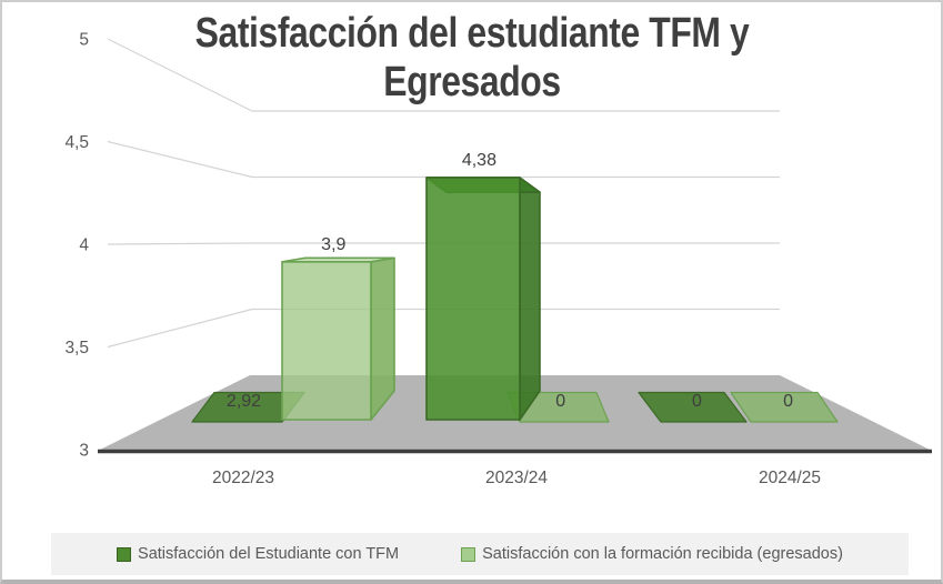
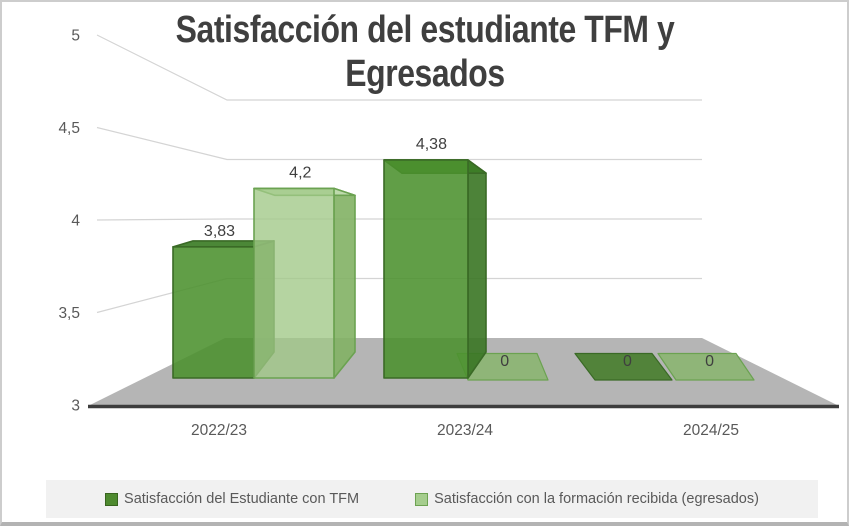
Satisfacción del Estudiante con TFM/2022/23: 2,92 -> 3,83
Satisfacción con la formación recibida (egresados)/2022/23: 3,9 -> 4,2
